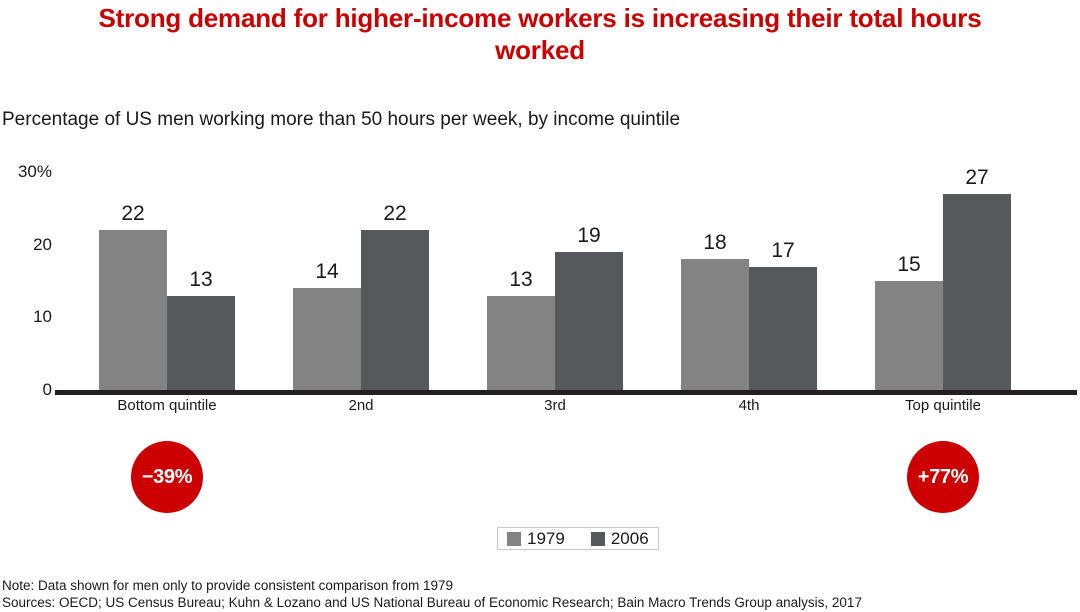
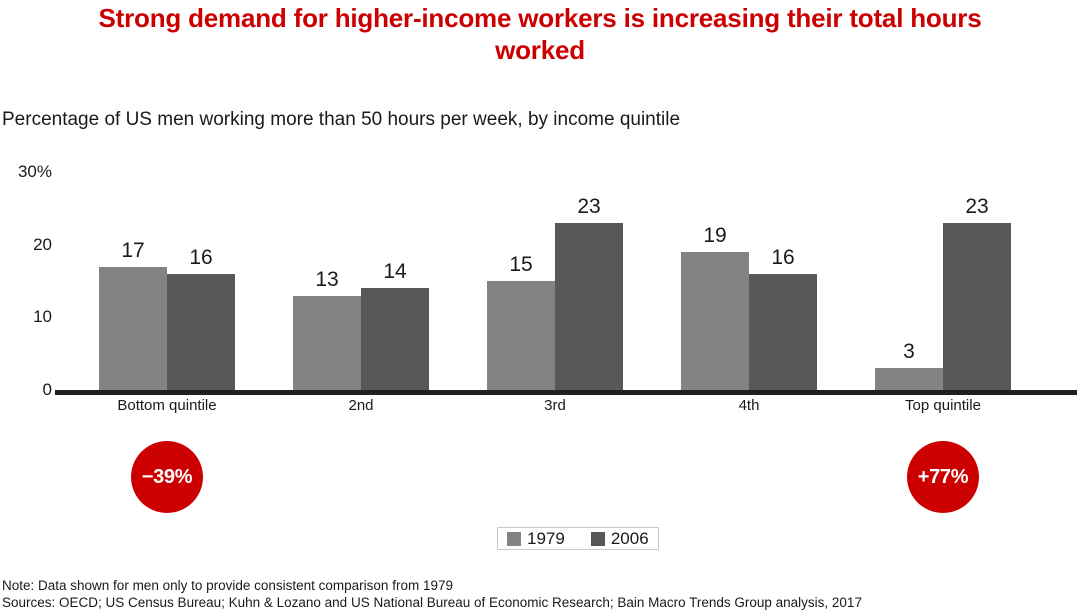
1979/Bottom quintile: 22 -> 17
2006/Bottom quintile: 13 -> 16
1979/2nd: 14 -> 13
2006/2nd: 22 -> 14
1979/3rd: 13 -> 15
2006/3rd: 19 -> 23
1979/4th: 18 -> 19
2006/4th: 17 -> 16
1979/Top quintile: 15 -> 3
2006/Top quintile: 27 -> 23
